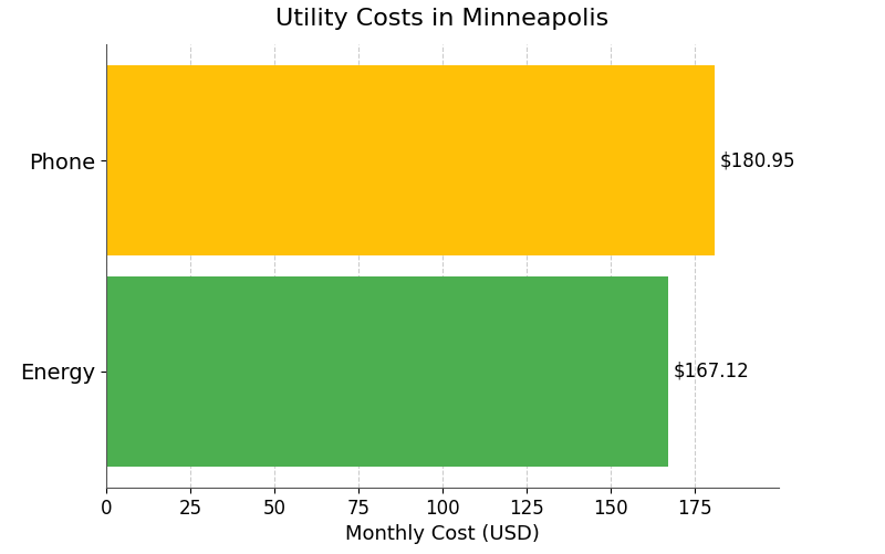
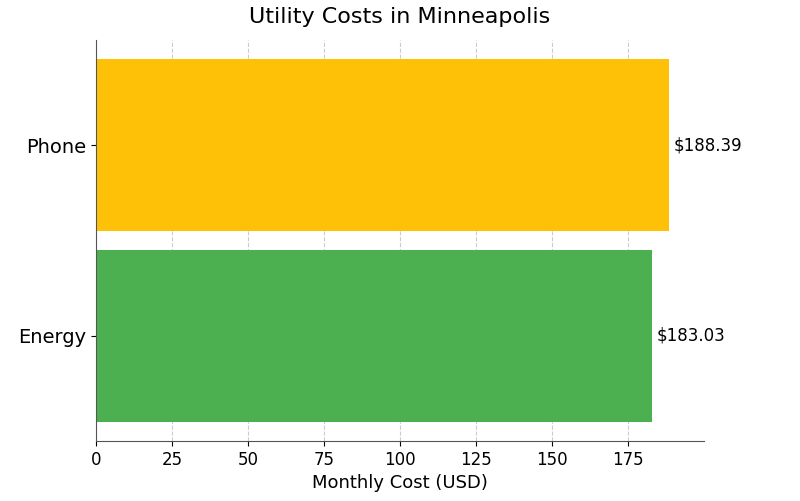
Phone: $180.95 -> $188.39
Energy: $167.12 -> $183.03
